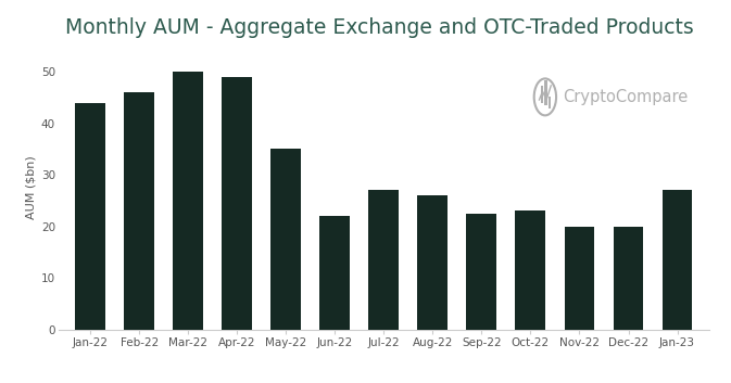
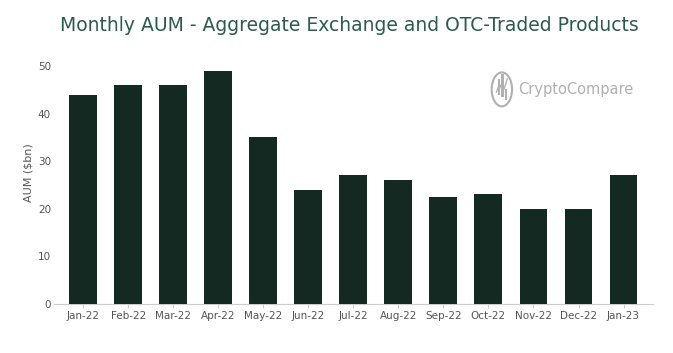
Mar-22: 50.0 -> 46.0
Jun-22: 22.0 -> 24.0
